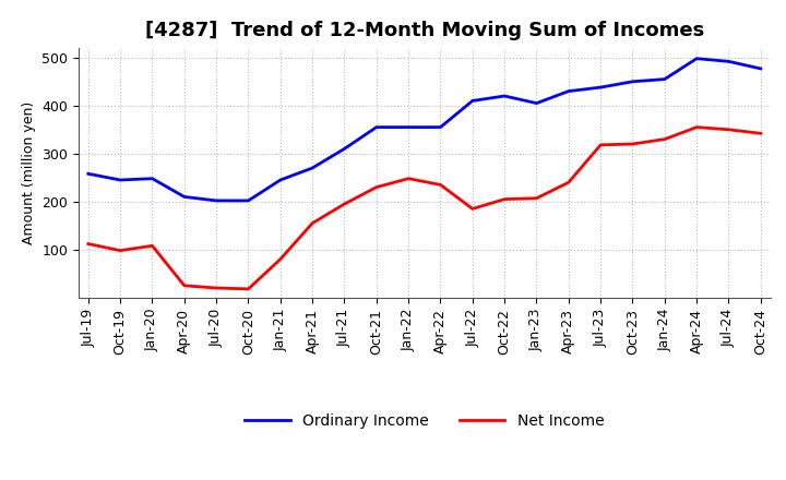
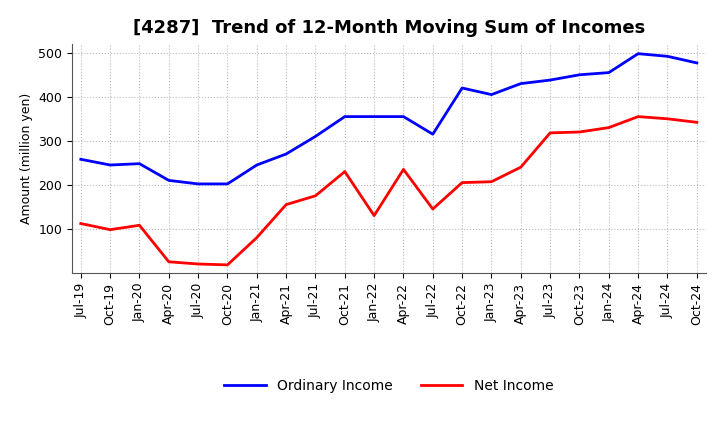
Net Income/Jul-21: 195 -> 175
Net Income/Jan-22: 248 -> 130
Ordinary Income/Jul-22: 410 -> 315
Net Income/Jul-22: 185 -> 145
